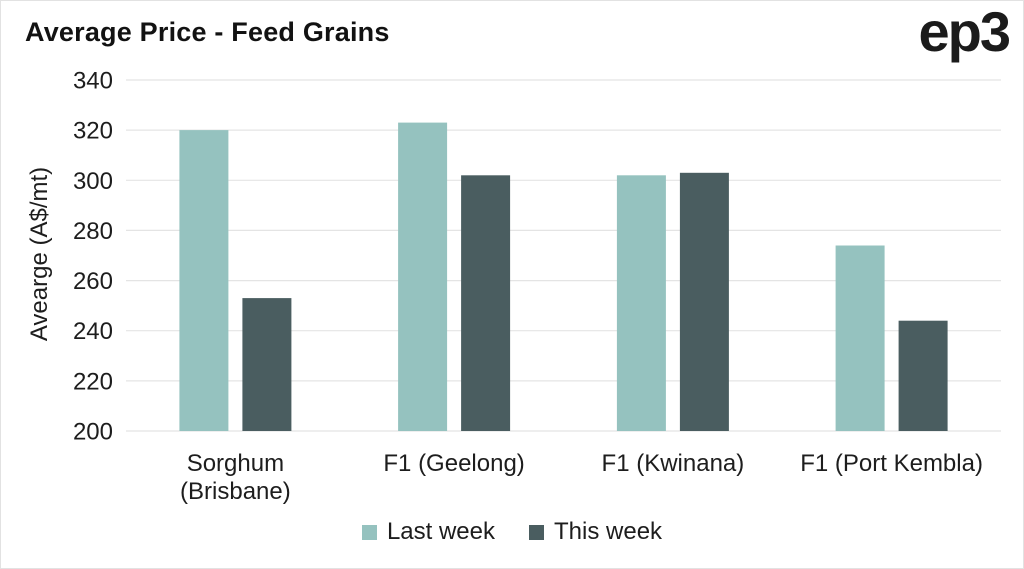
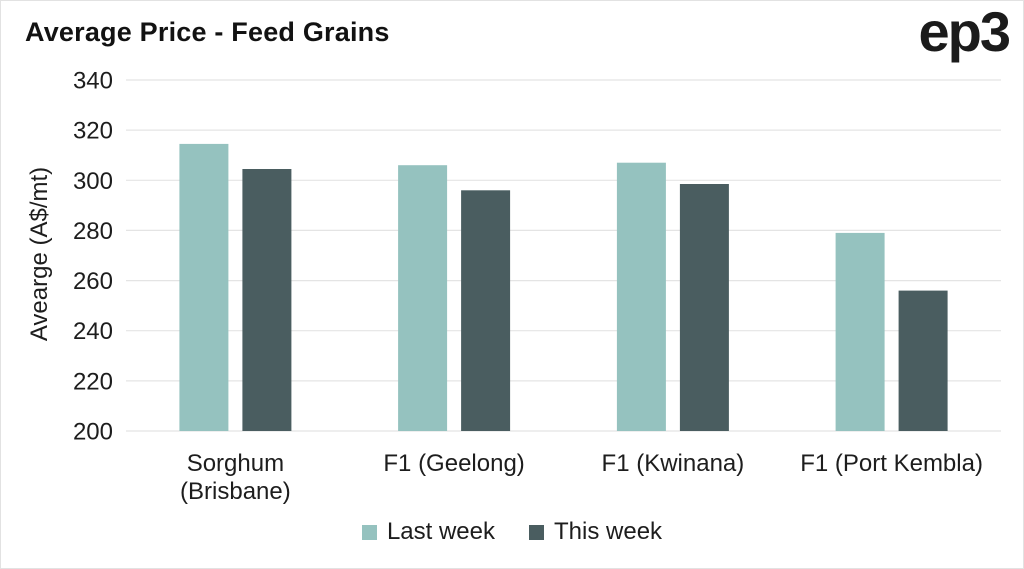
Last week/Sorghum (Brisbane): 320 -> 314
This week/Sorghum (Brisbane): 253 -> 304
Last week/F1 (Geelong): 323 -> 306
This week/F1 (Geelong): 302 -> 296
Last week/F1 (Kwinana): 302 -> 307
This week/F1 (Kwinana): 303 -> 298
Last week/F1 (Port Kembla): 274 -> 279
This week/F1 (Port Kembla): 244 -> 256
